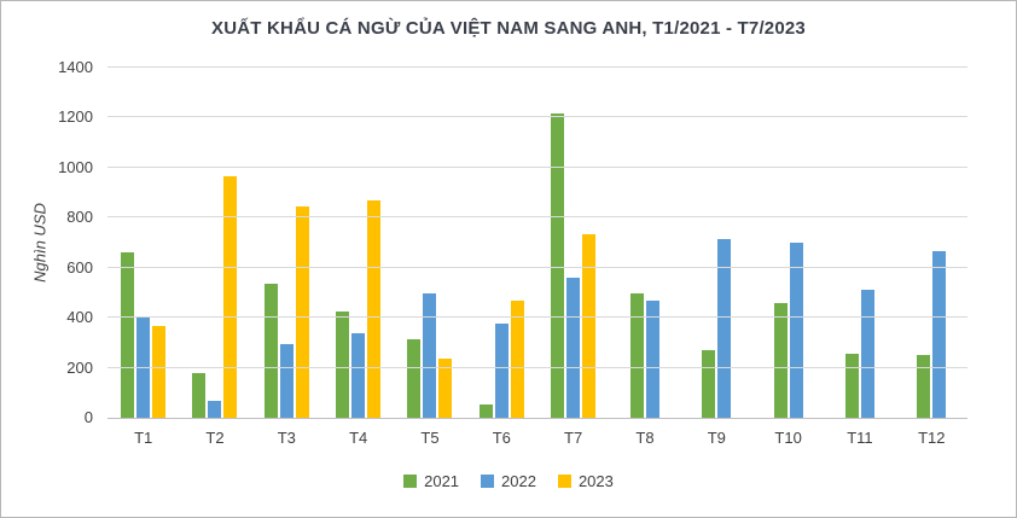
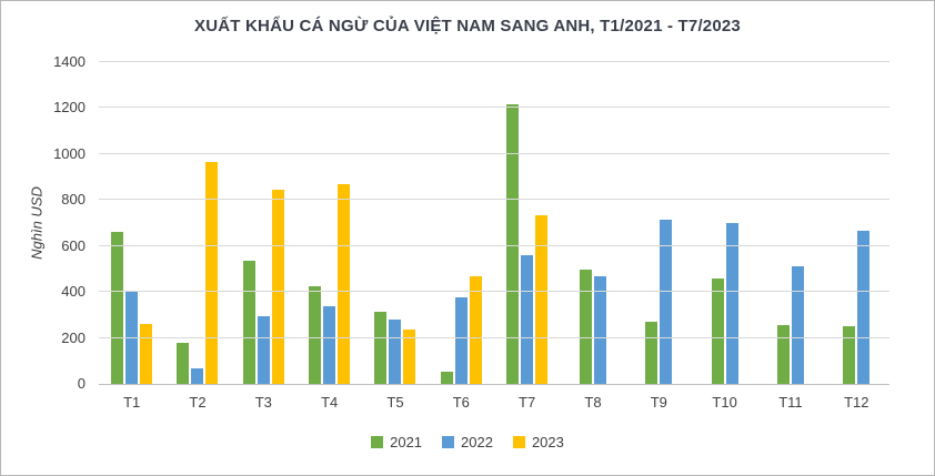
2023/T1: 360 -> 260
2022/T5: 500 -> 280
